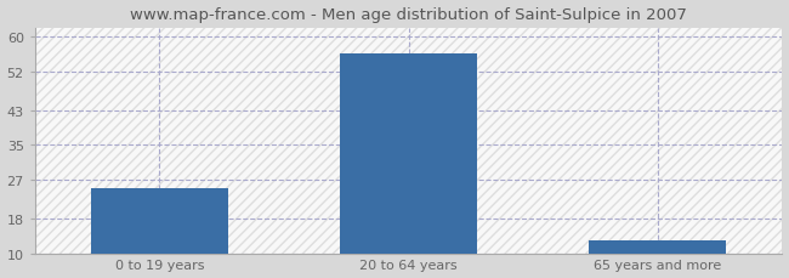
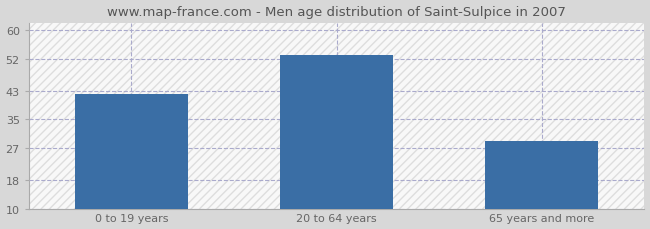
0 to 19 years: 25 -> 42
20 to 64 years: 56 -> 53
65 years and more: 13 -> 29
